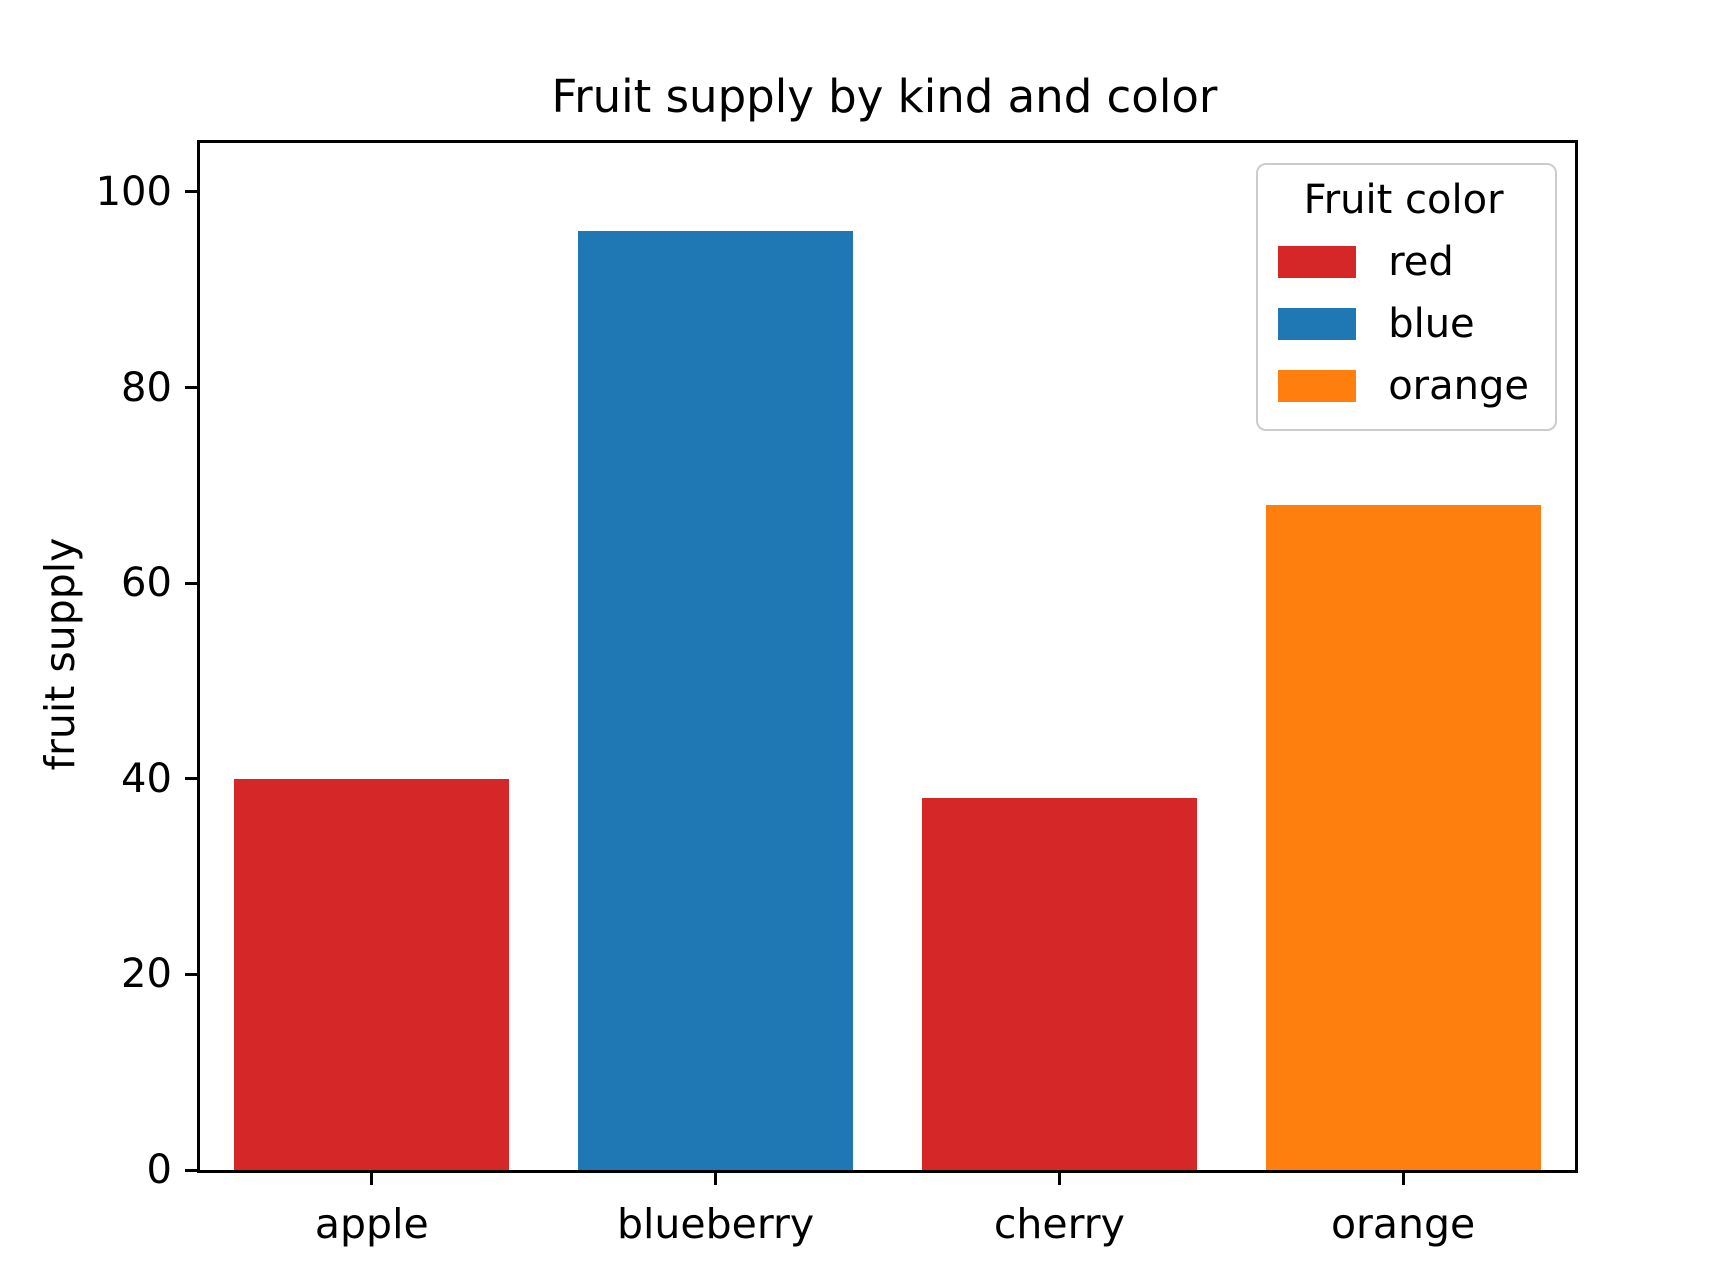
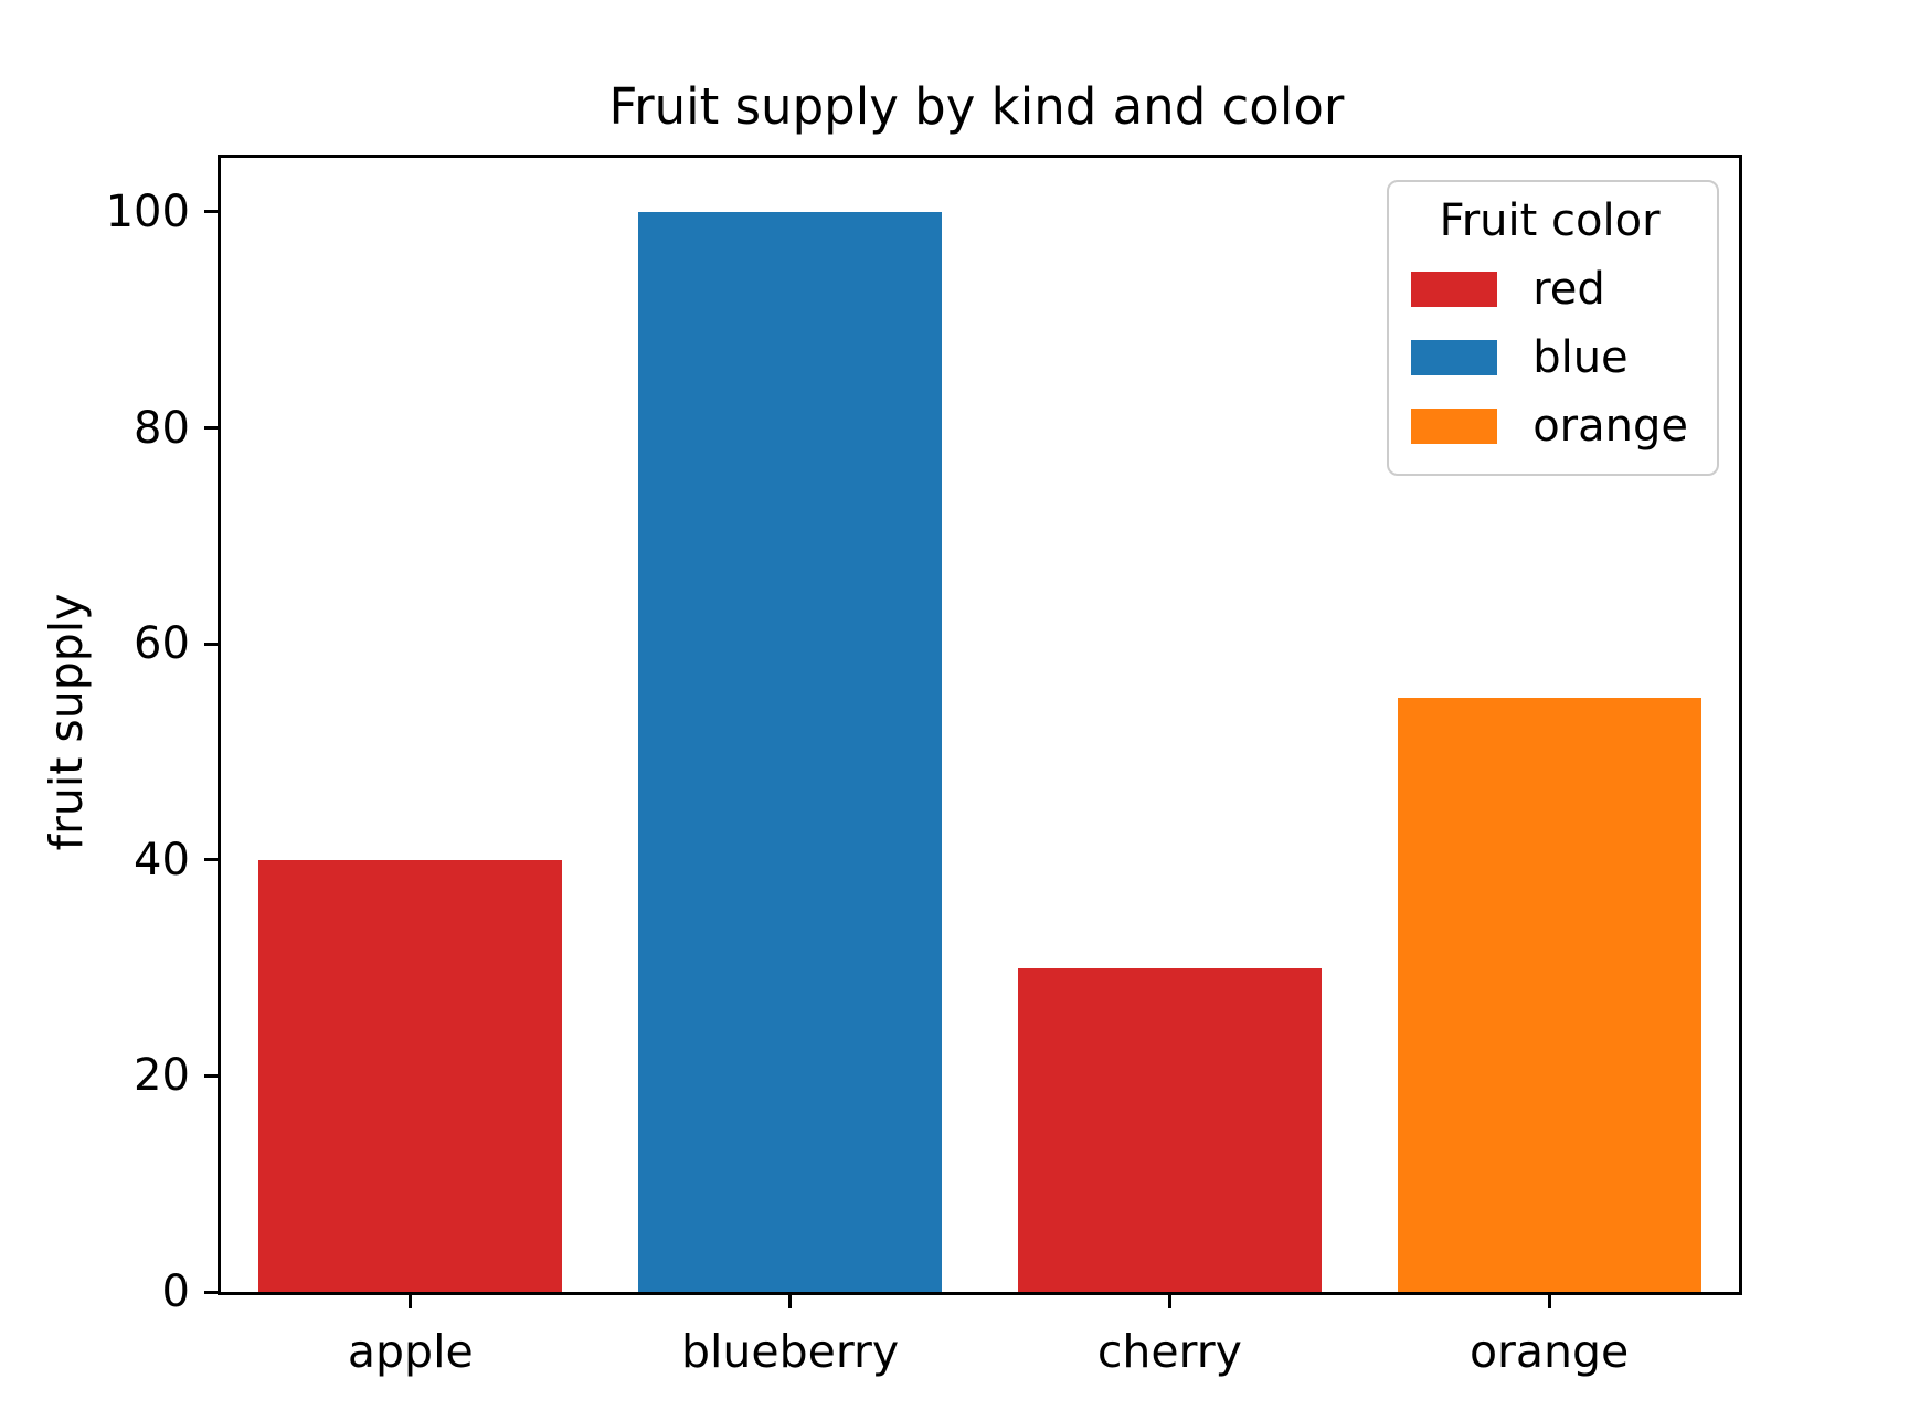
blueberry: 96 -> 100
cherry: 38 -> 30
orange: 68 -> 55
